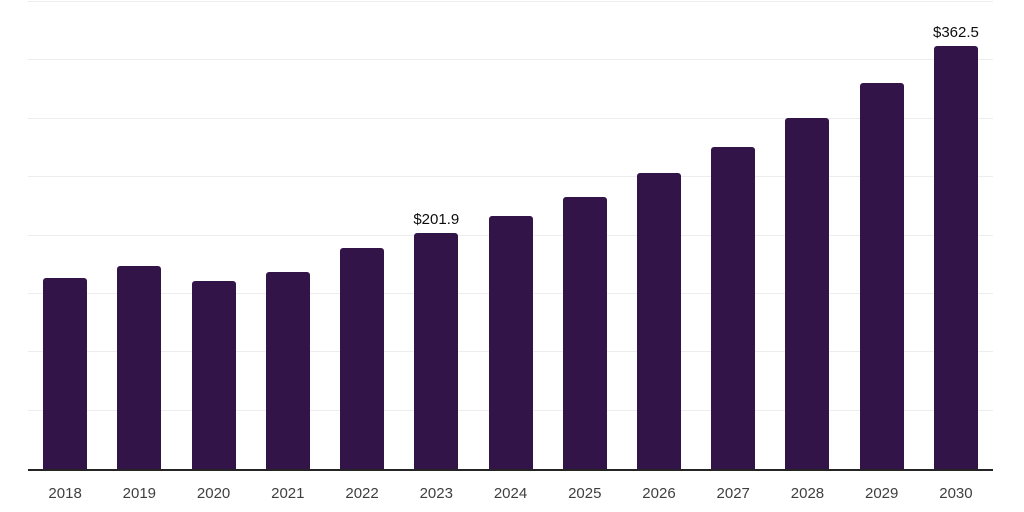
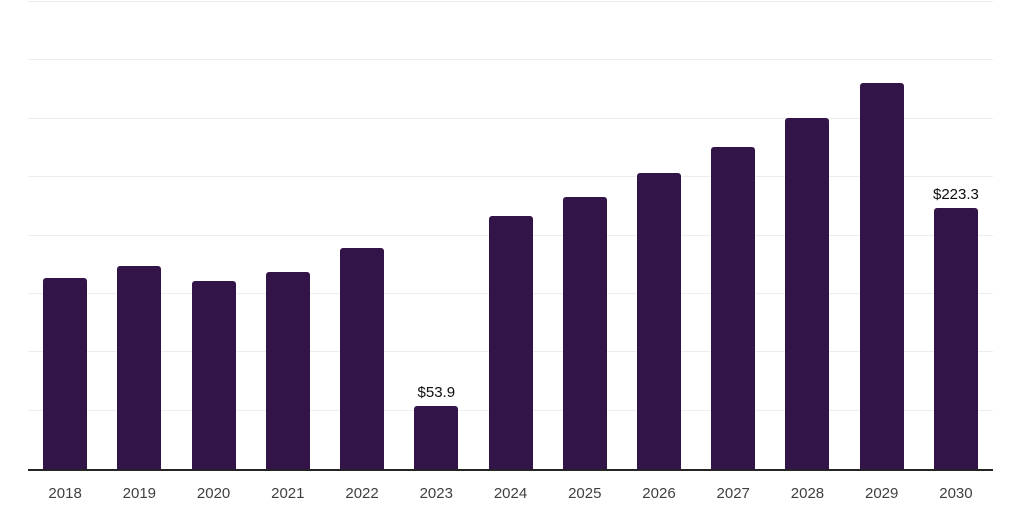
2023: $201.9 -> $53.9
2030: $362.5 -> $223.3
